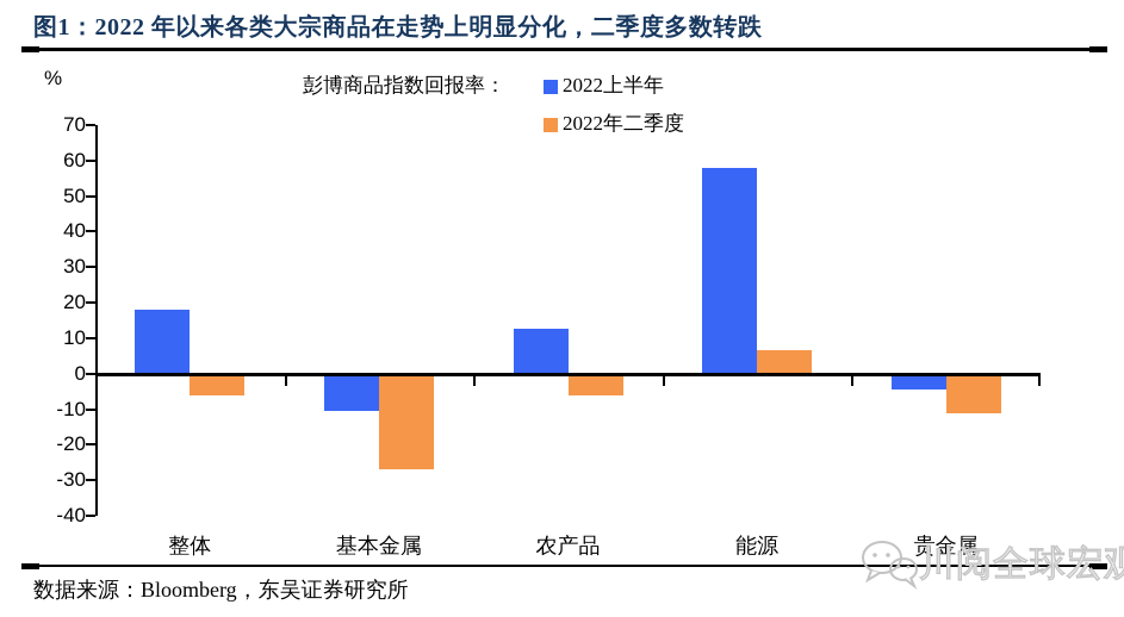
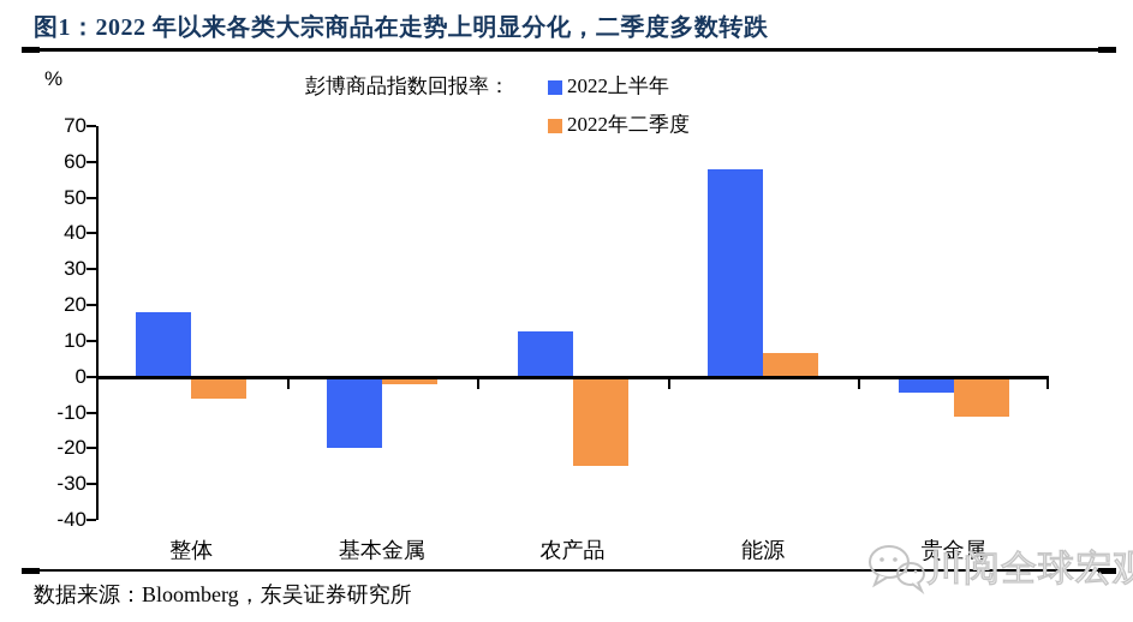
2022上半年/基本金属: -10 -> -20
2022年二季度/基本金属: -27 -> -2
2022年二季度/农产品: -6 -> -25
